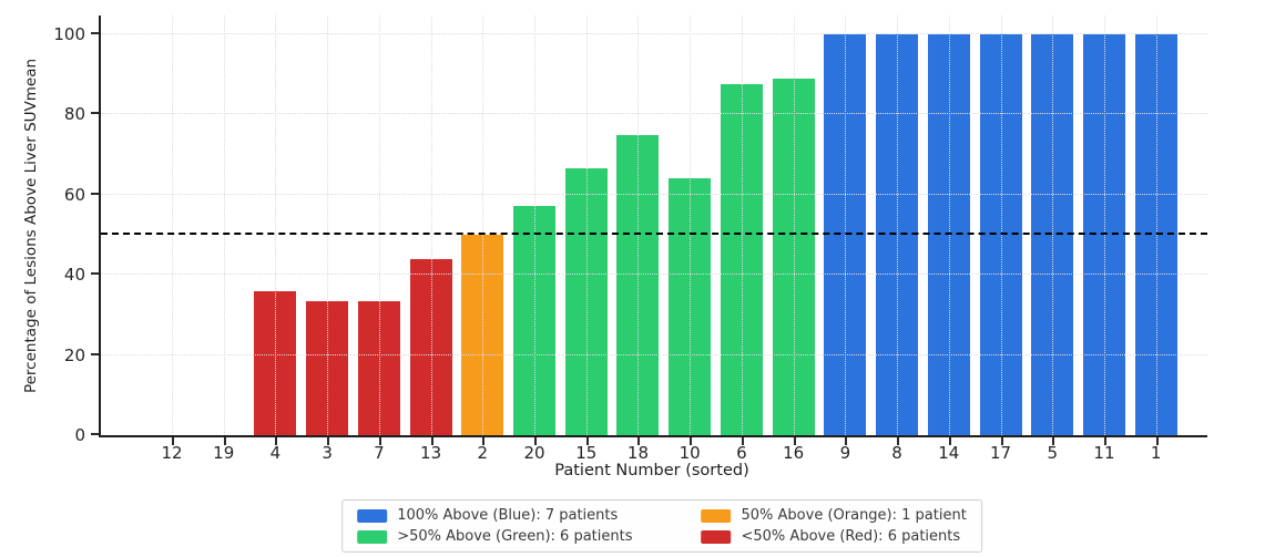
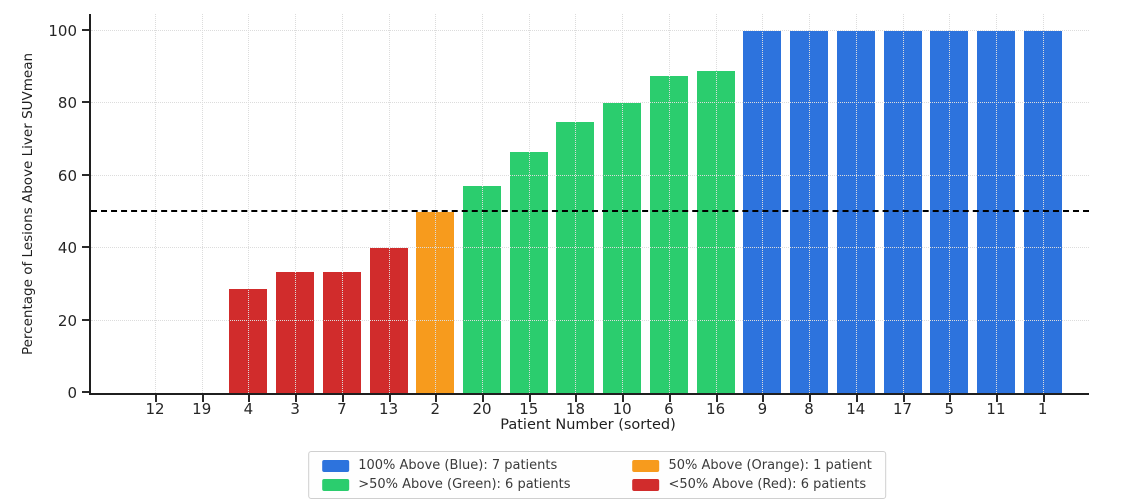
4: 36 -> 29
13: 44 -> 40
10: 64 -> 80
